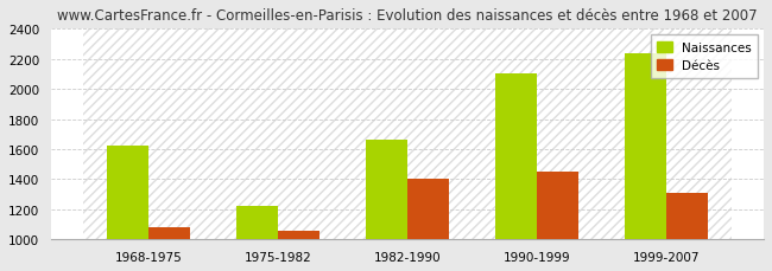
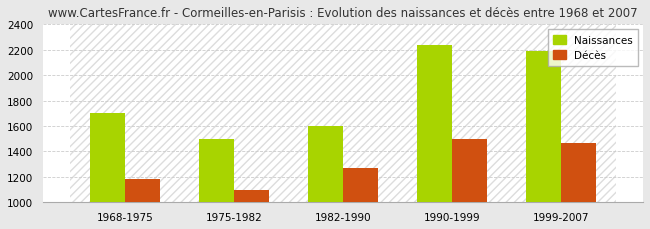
Naissances/1968-1975: 1620 -> 1700
Décès/1968-1975: 1080 -> 1180
Naissances/1975-1982: 1220 -> 1500
Décès/1975-1982: 1060 -> 1100
Naissances/1982-1990: 1660 -> 1600
Décès/1982-1990: 1400 -> 1270
Naissances/1990-1999: 2100 -> 2240
Décès/1990-1999: 1450 -> 1500
Naissances/1999-2007: 2240 -> 2190
Décès/1999-2007: 1310 -> 1470
